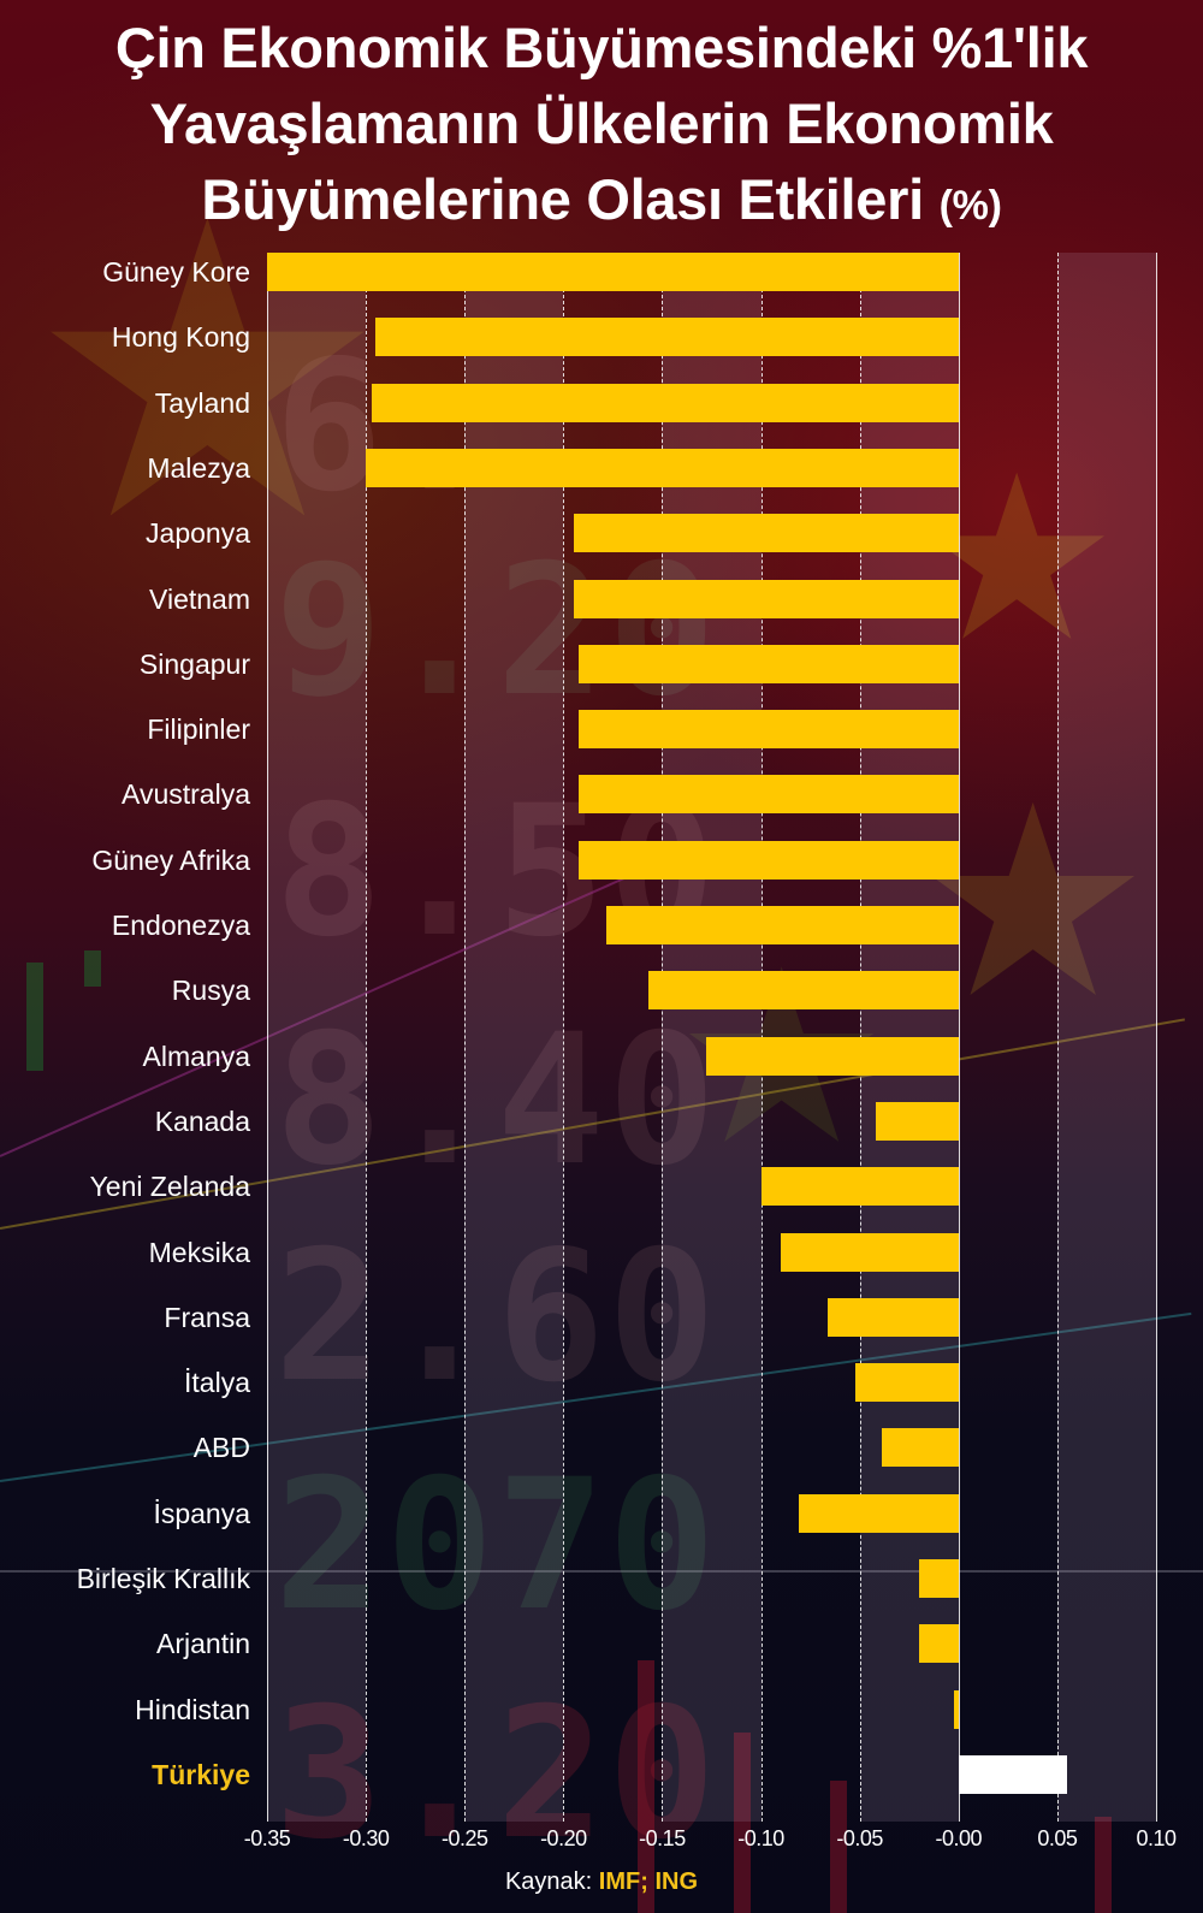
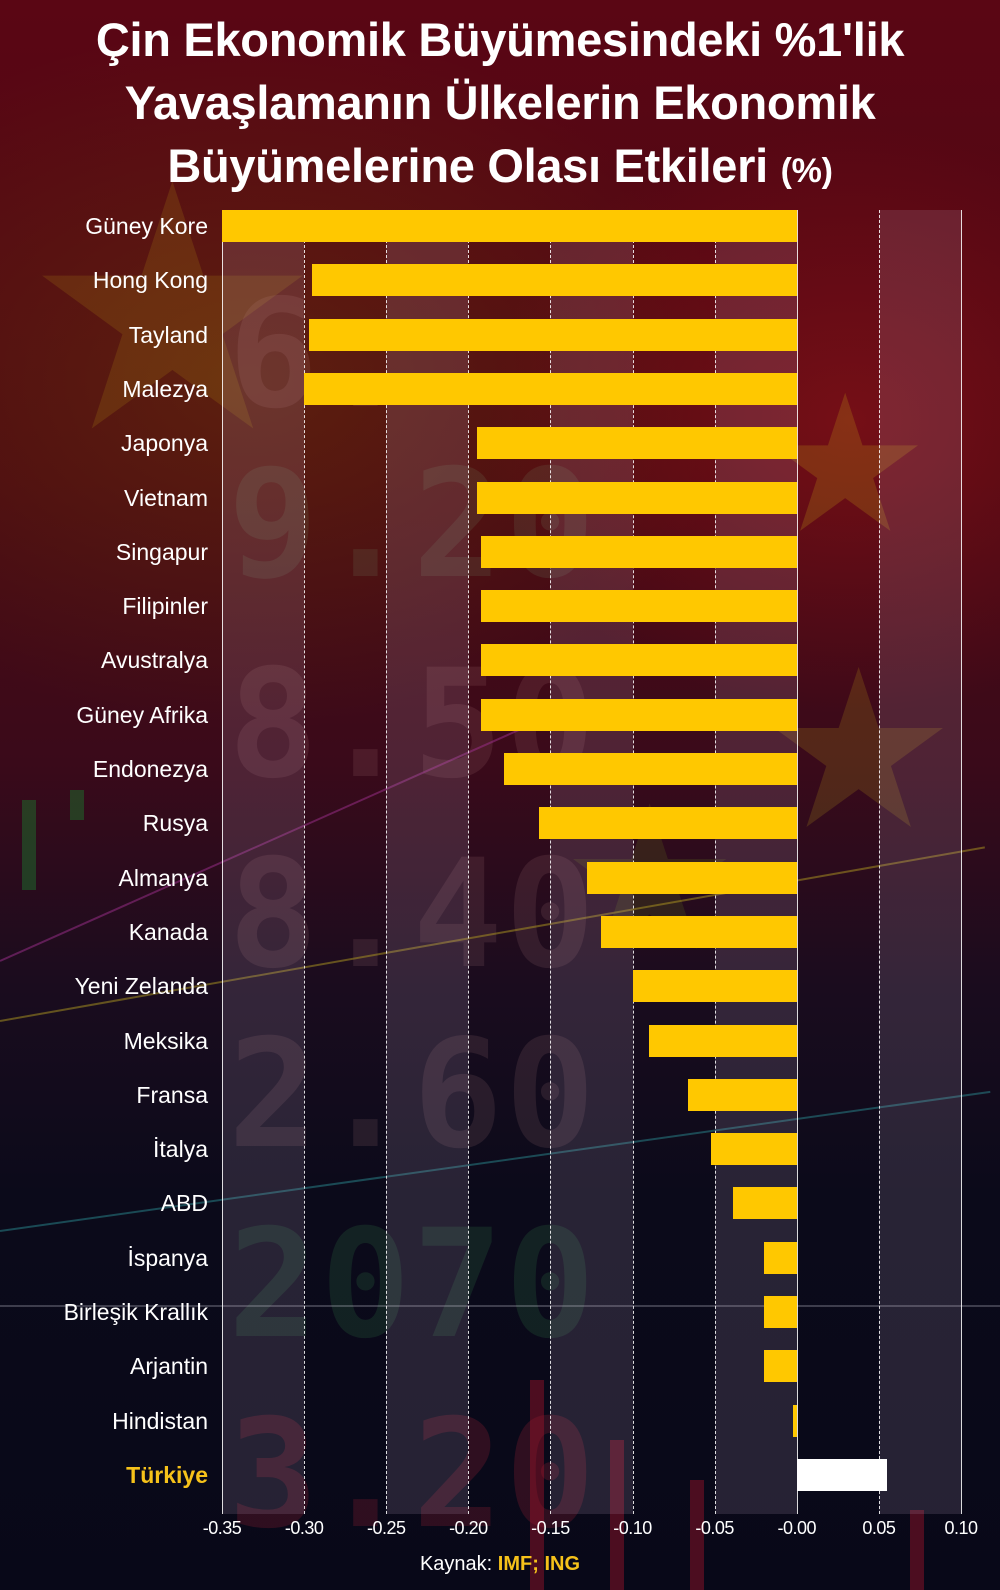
Kanada: -0.042 -> -0.119
İspanya: -0.081 -> -0.020
